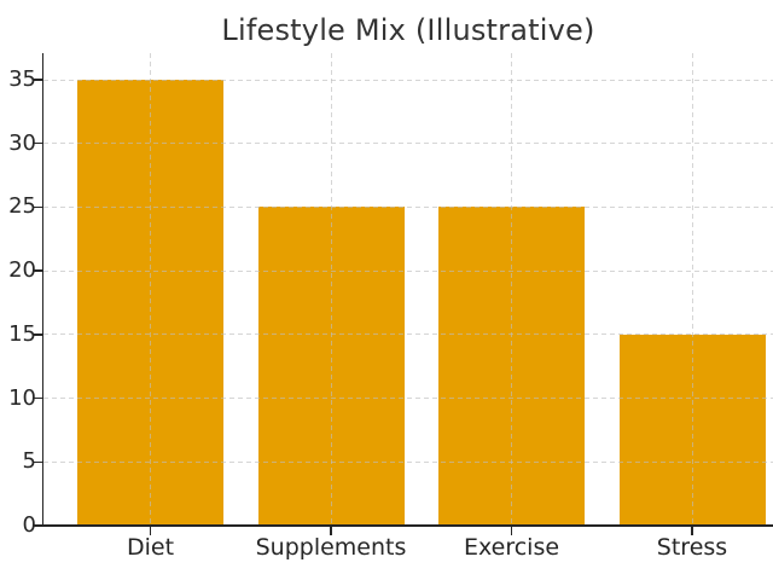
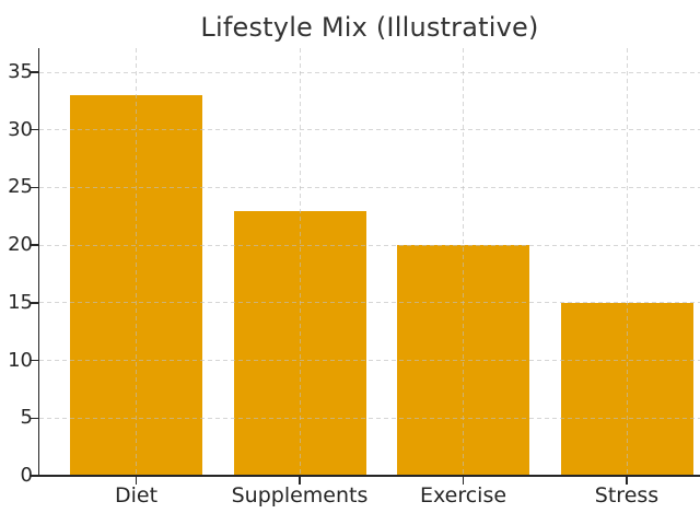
Diet: 35 -> 33
Supplements: 25 -> 23
Exercise: 25 -> 20
